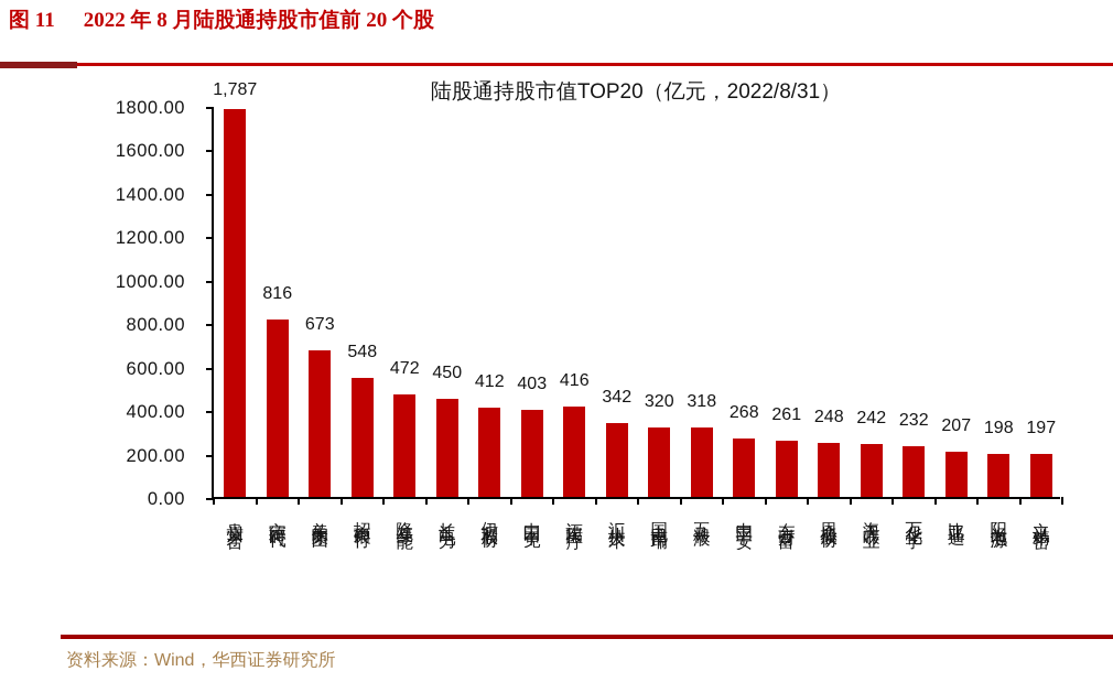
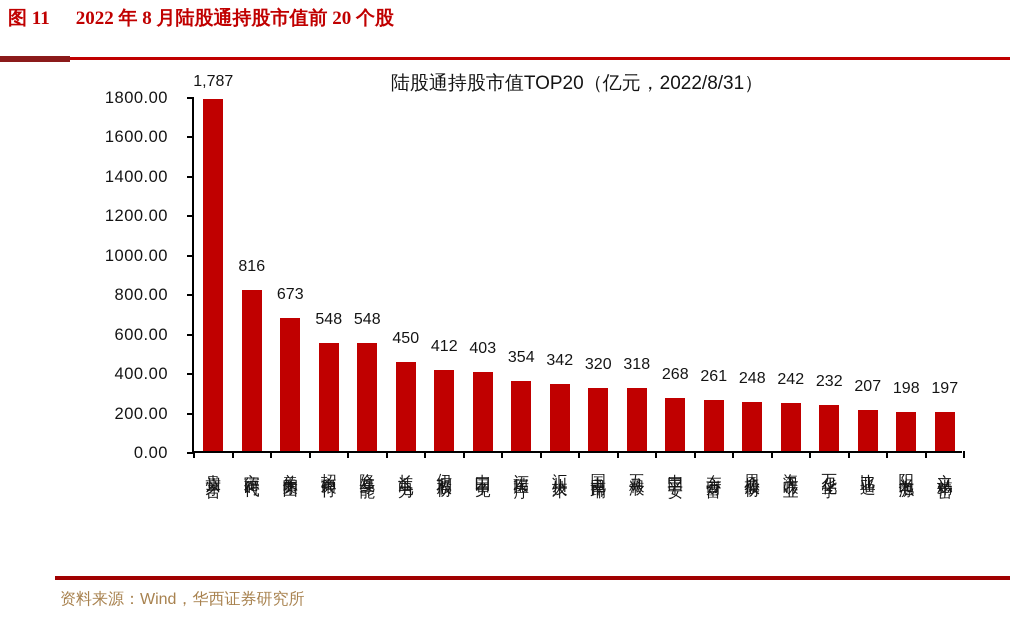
隆基绿能: 472 -> 548
迈瑞医疗: 416 -> 354
